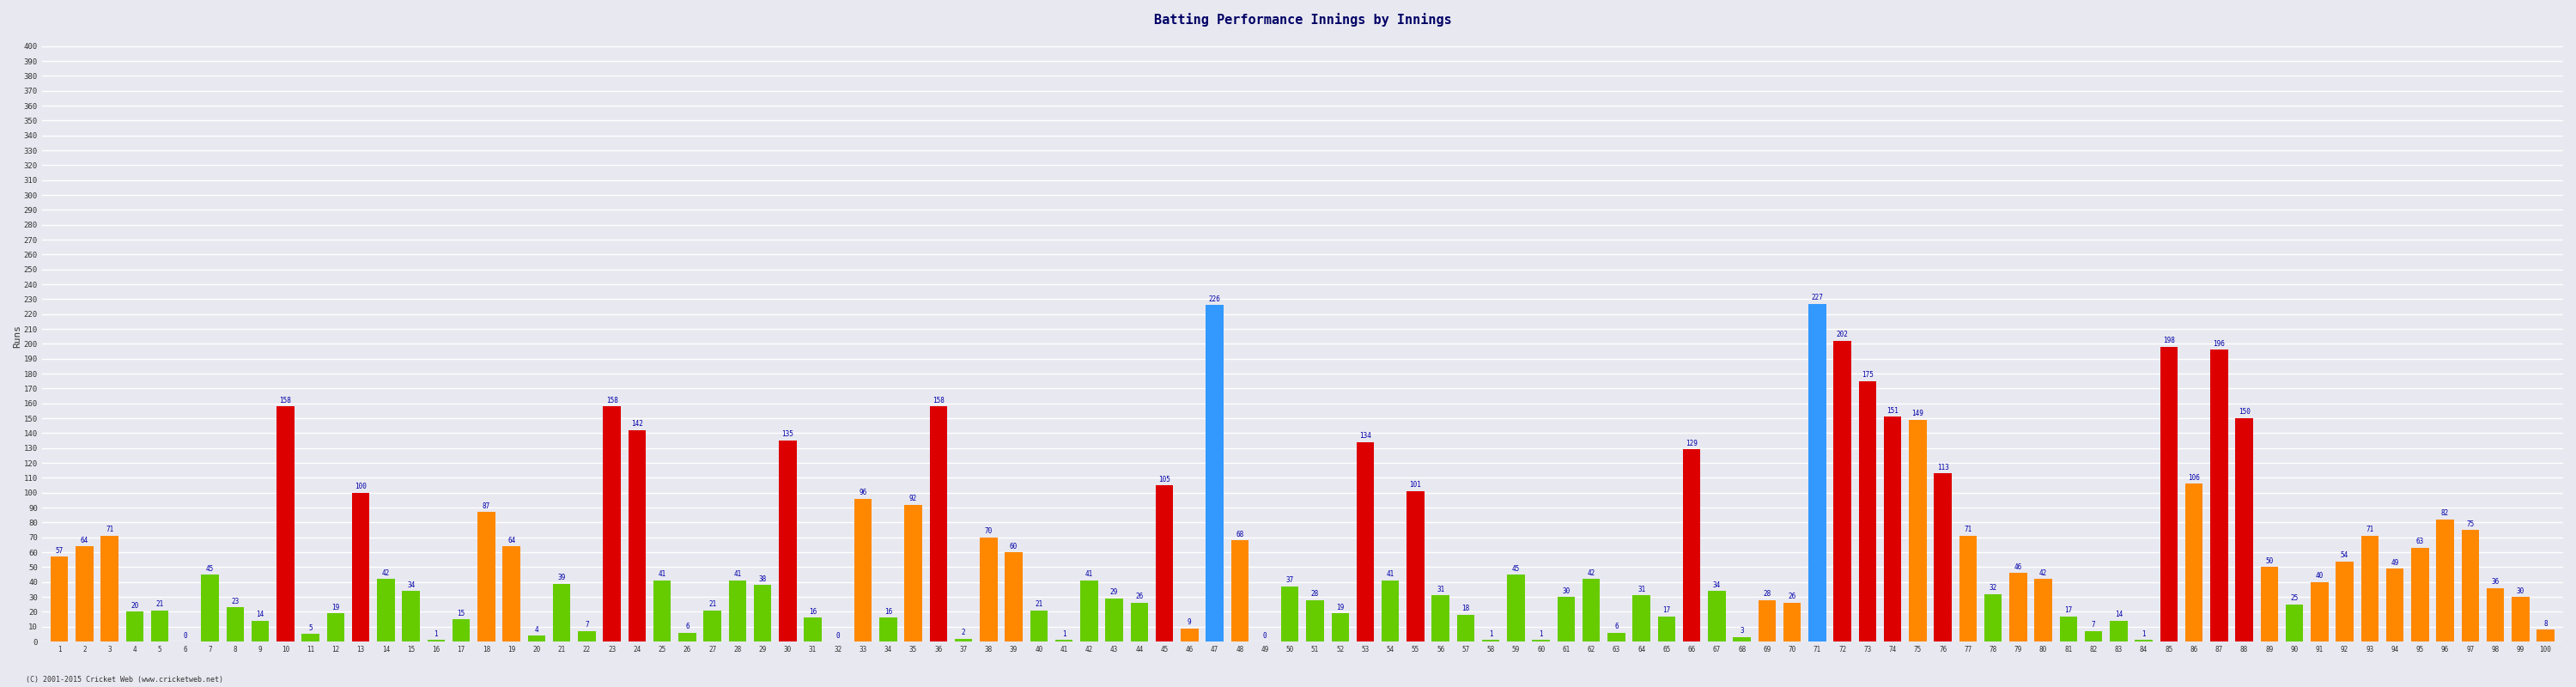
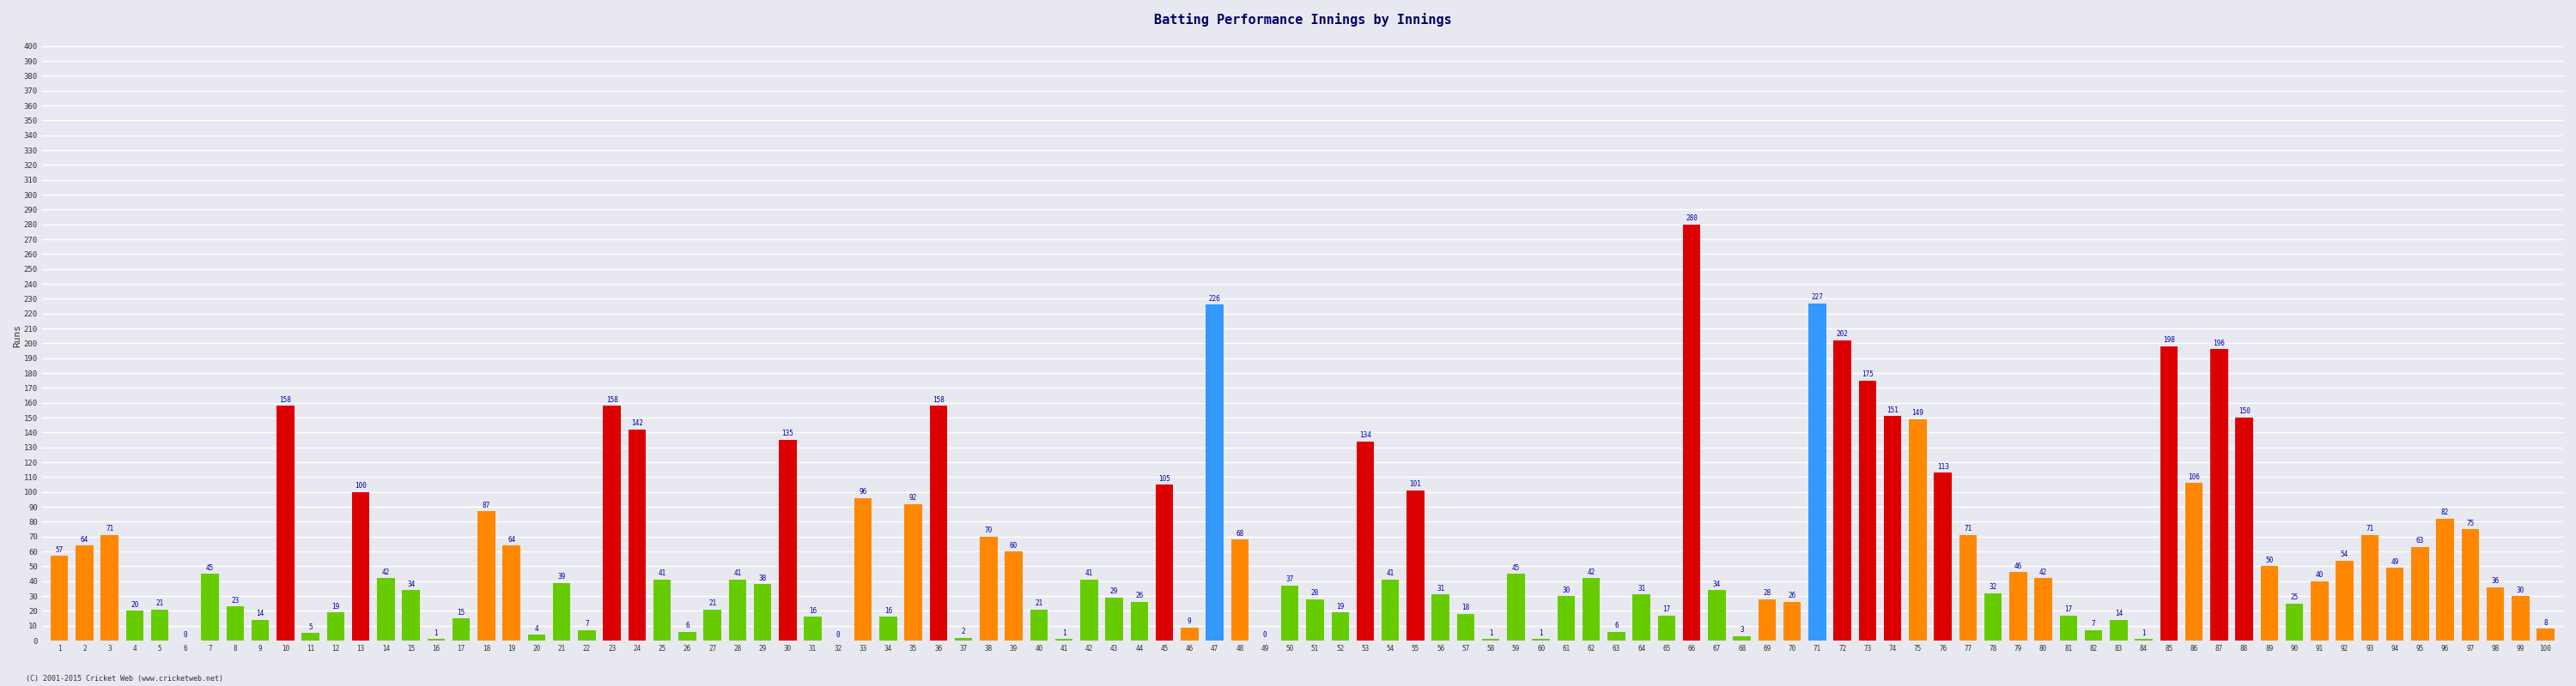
66: 129 -> 280
